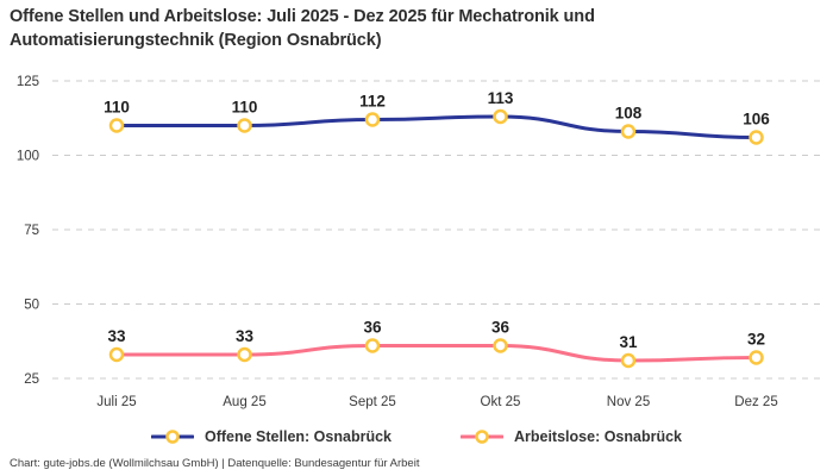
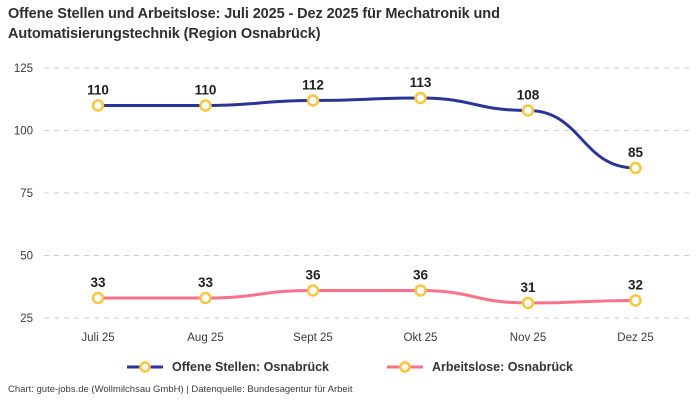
Offene Stellen: Osnabrück/Dez 25: 106 -> 85
